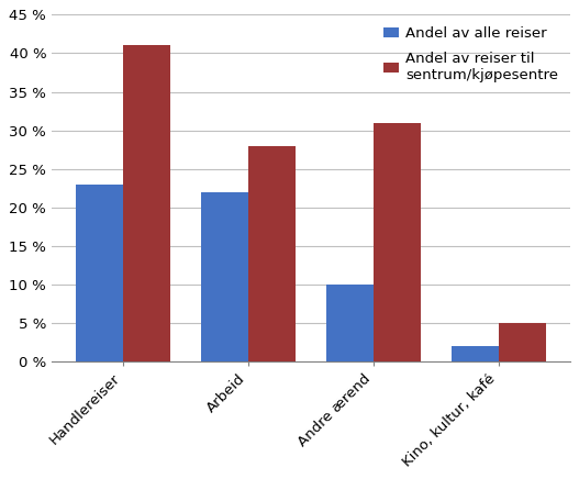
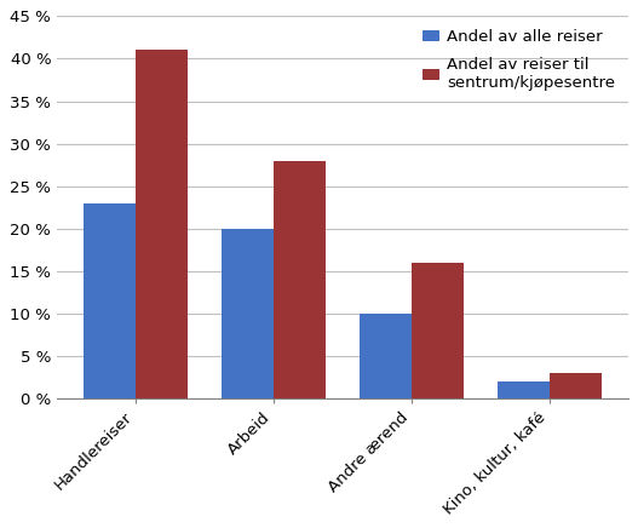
Andel av alle reiser/Arbeid: 22 % -> 20 %
Andel av reiser til sentrum/kjøpesentre/Andre ærend: 31 % -> 16 %
Andel av reiser til sentrum/kjøpesentre/Kino, kultur, kafé: 5 % -> 3 %
